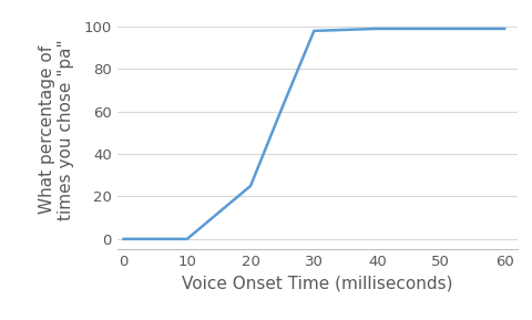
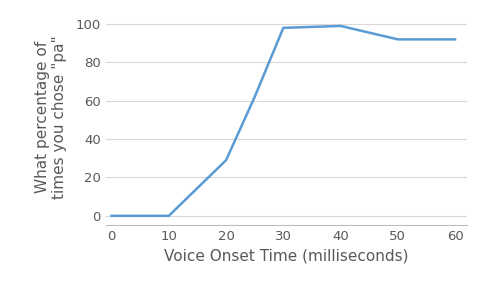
20: 25 -> 29
50: 99 -> 92
60: 99 -> 92
